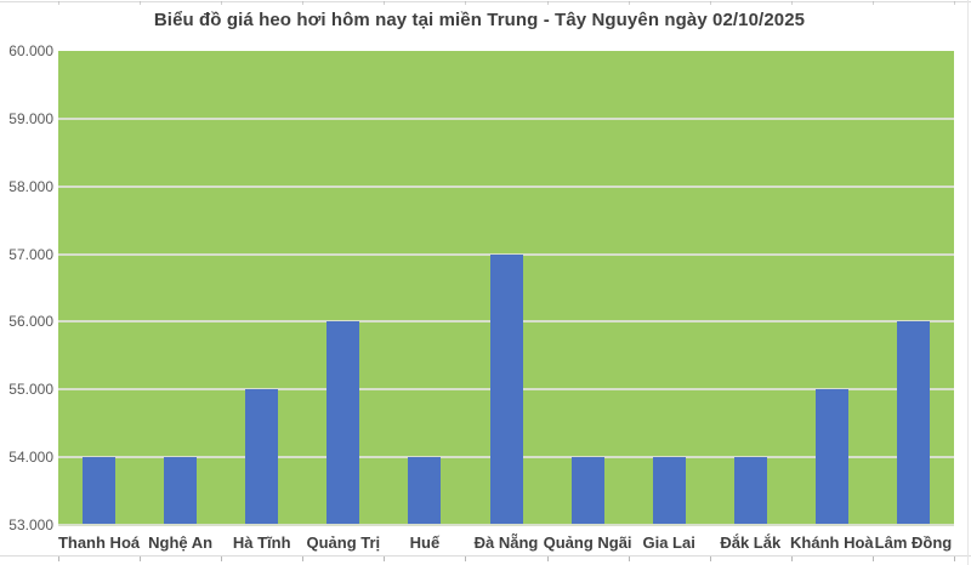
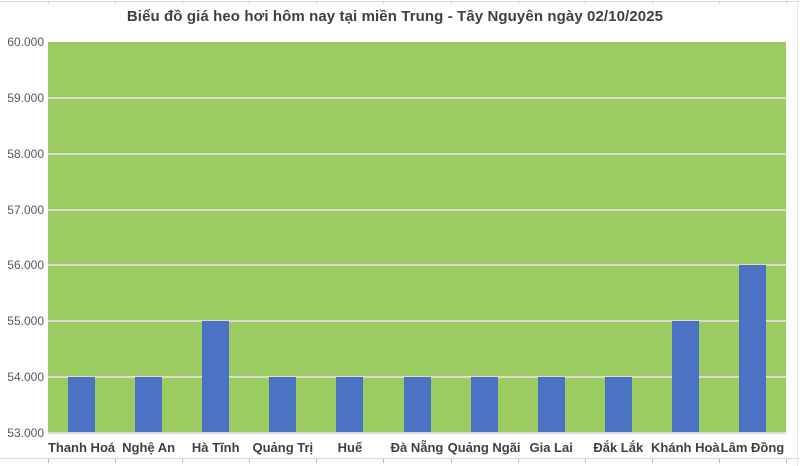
Quảng Trị: 56000 -> 54000
Đà Nẵng: 57000 -> 54000
